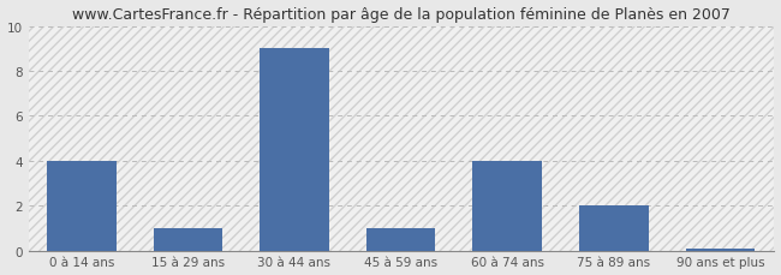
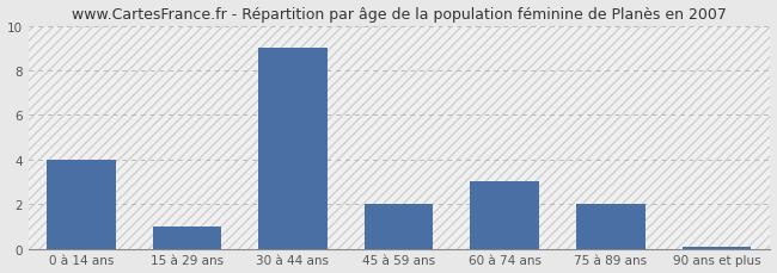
45 à 59 ans: 1.0 -> 2.0
60 à 74 ans: 4.0 -> 3.0
